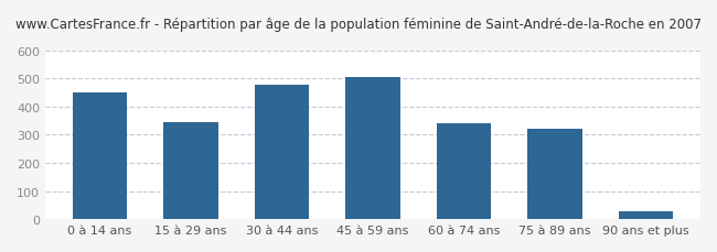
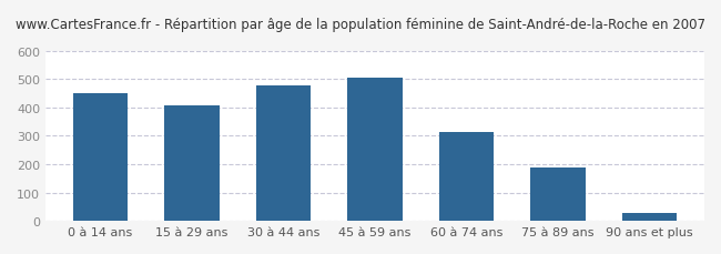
15 à 29 ans: 345 -> 407
60 à 74 ans: 340 -> 315
75 à 89 ans: 320 -> 188
